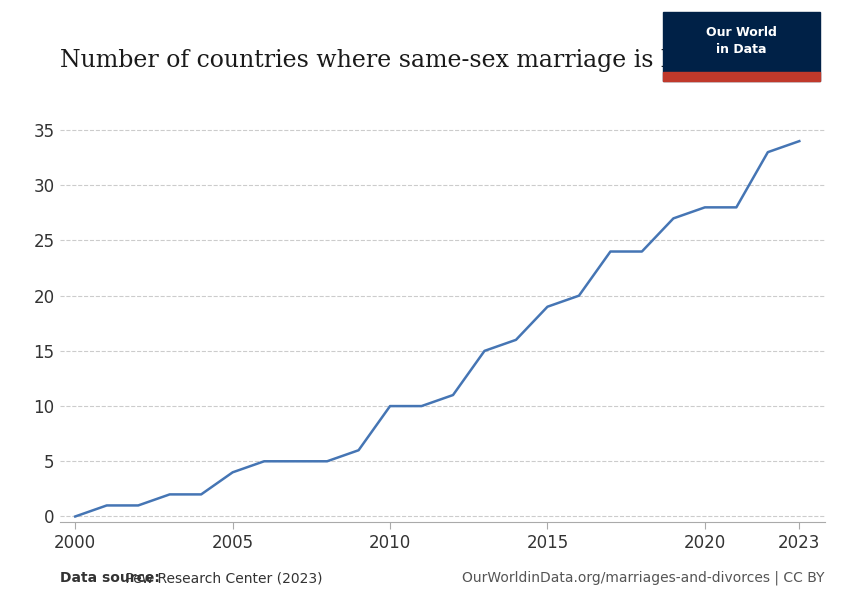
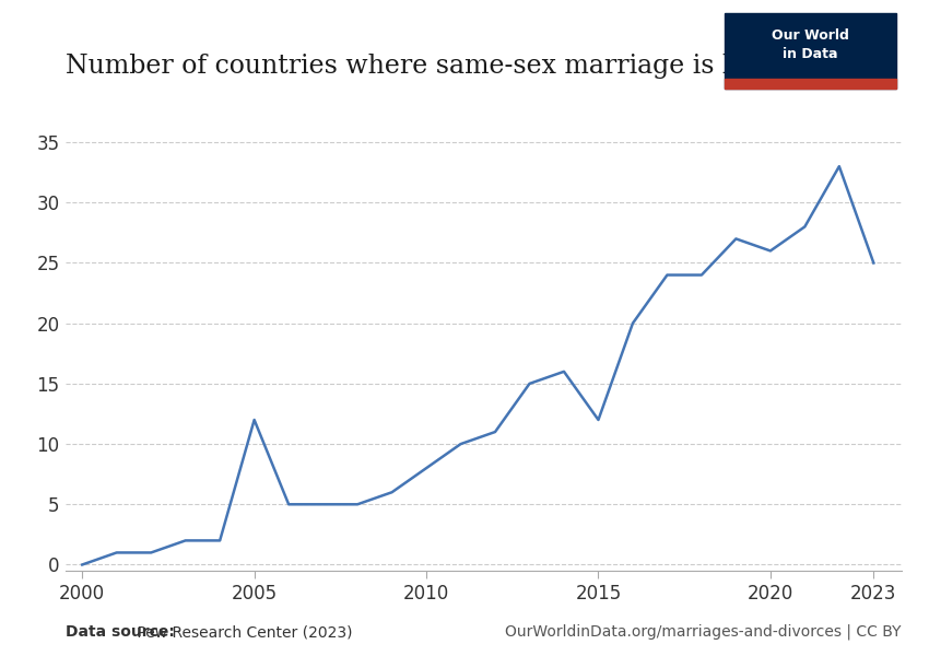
2005: 4 -> 12
2010: 10 -> 8
2015: 19 -> 12
2020: 28 -> 26
2023: 34 -> 25
